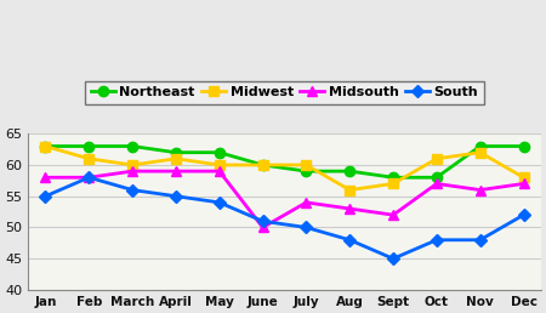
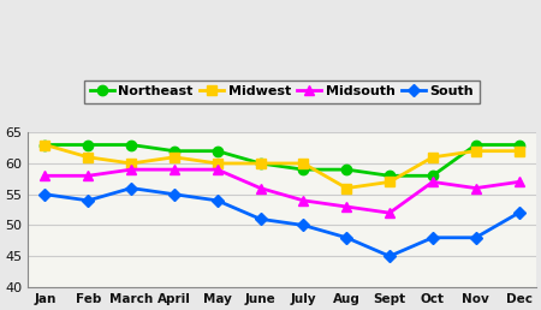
South/Feb: 58 -> 54
Midsouth/June: 50 -> 56
Midwest/Dec: 58 -> 62
